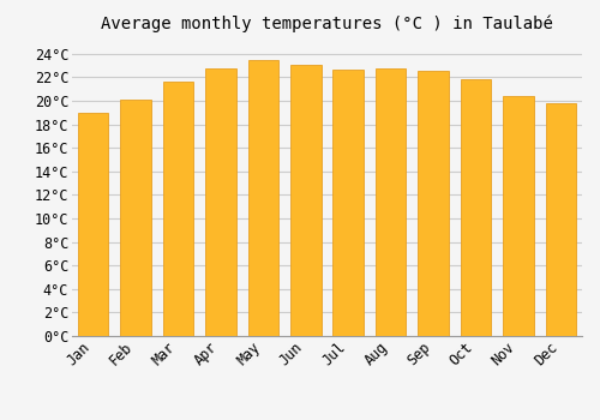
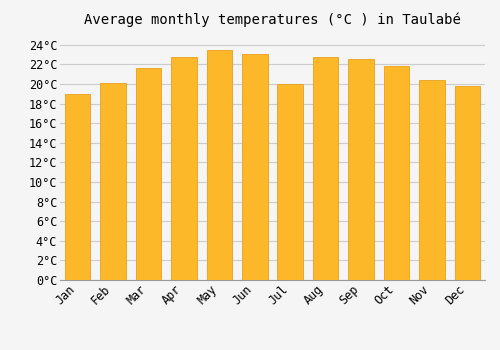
Jul: 22.7°C -> 20.0°C
